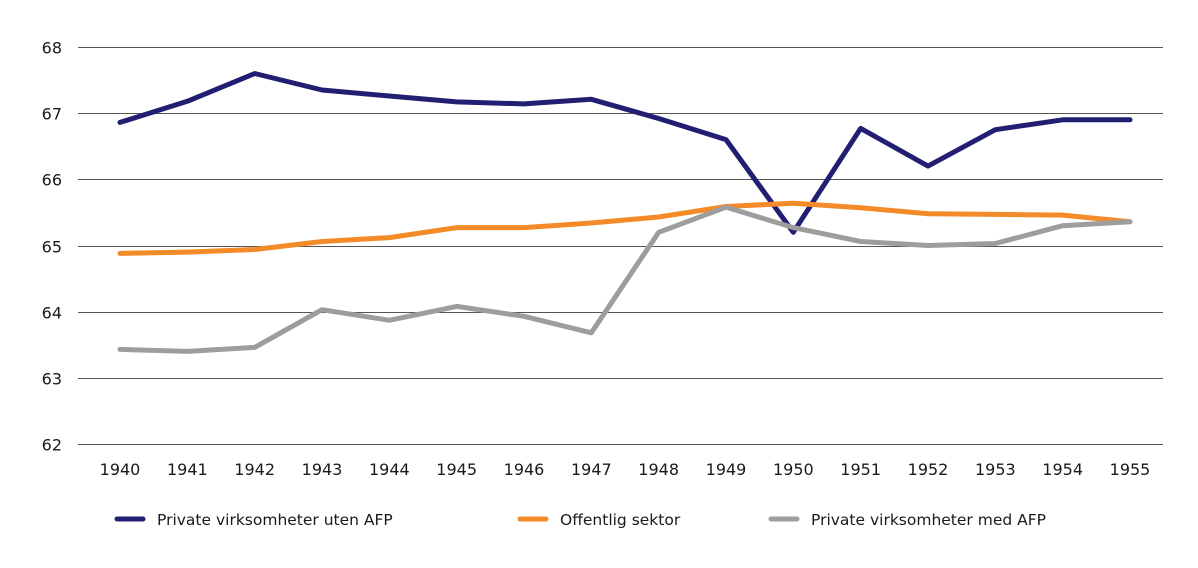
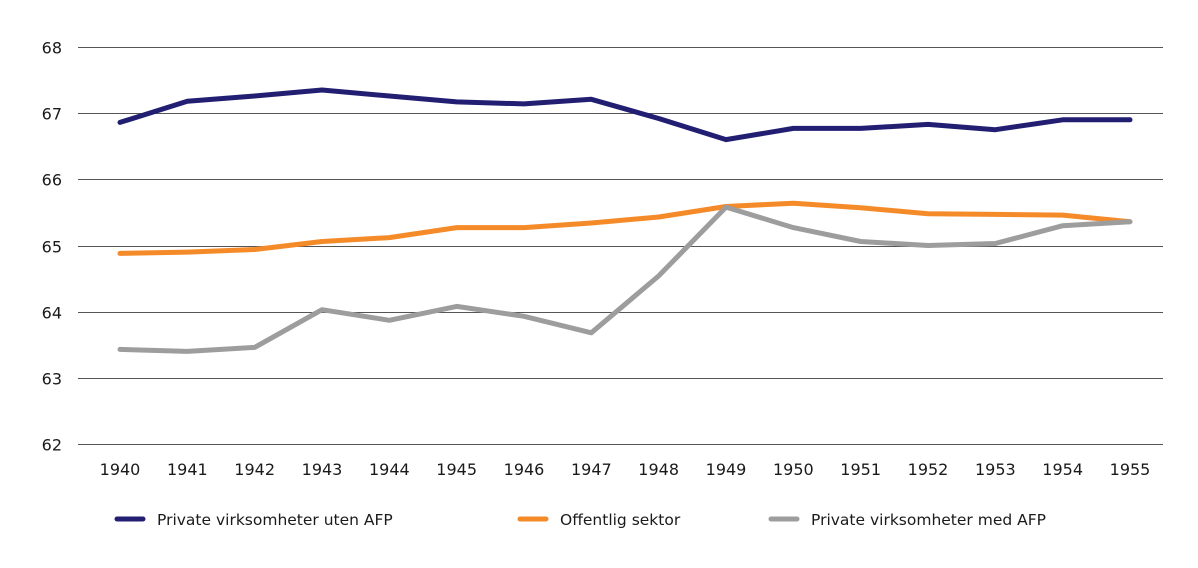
Private virksomheter uten AFP/1942: 67.6 -> 67.3
Private virksomheter med AFP/1948: 65.2 -> 64.5
Private virksomheter uten AFP/1950: 65.2 -> 66.8
Private virksomheter uten AFP/1952: 66.2 -> 66.8
